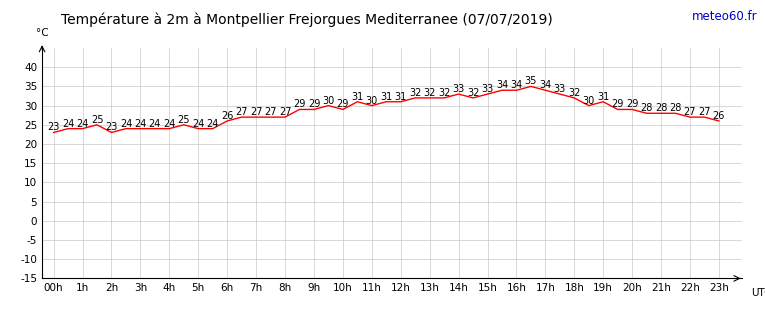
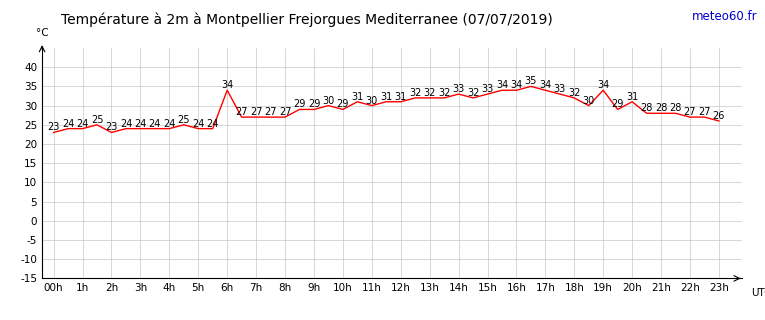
6h: 26 -> 34
19h: 31 -> 34
20h: 29 -> 31
